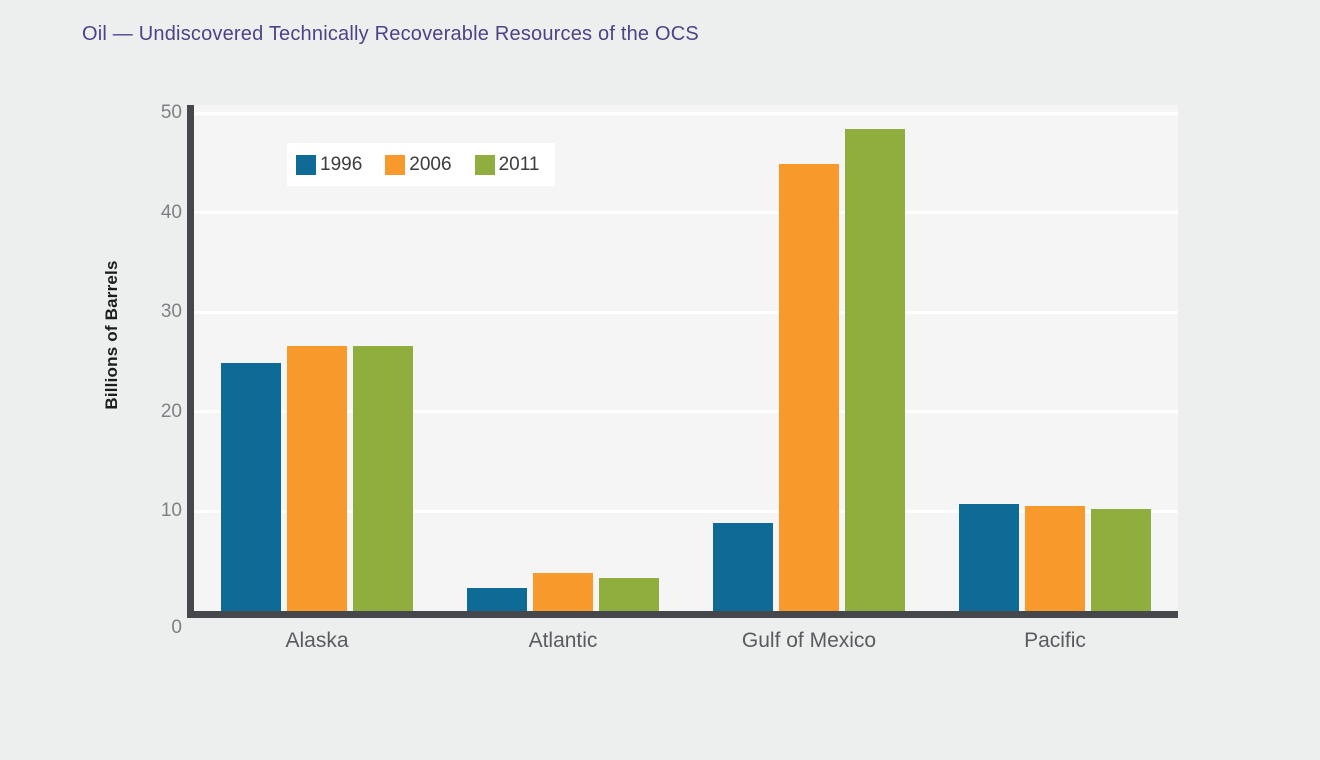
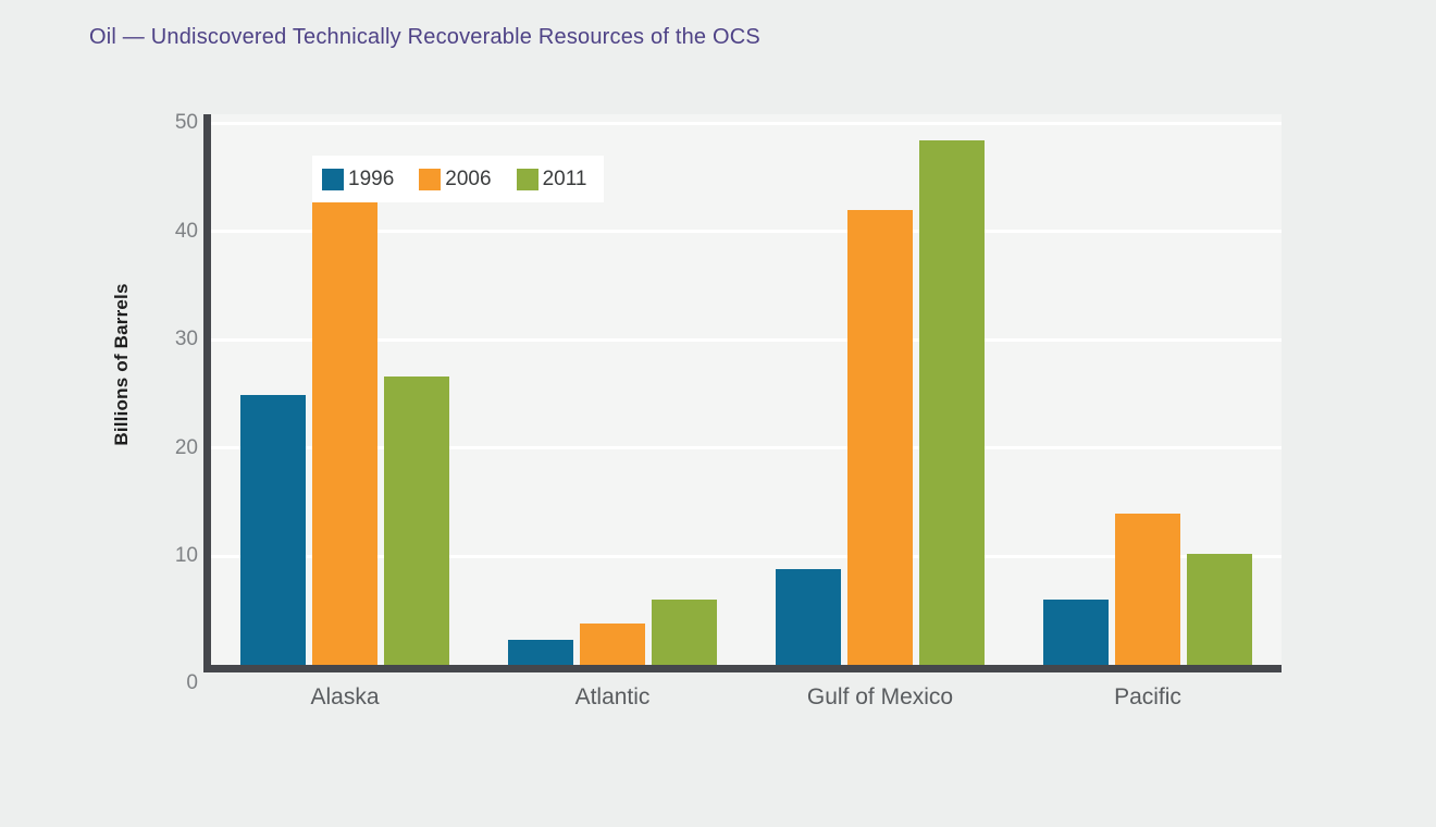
2006/Alaska: 27 -> 43
2011/Atlantic: 3 -> 6
2006/Gulf of Mexico: 45 -> 42
1996/Pacific: 11 -> 6
2006/Pacific: 10 -> 14
